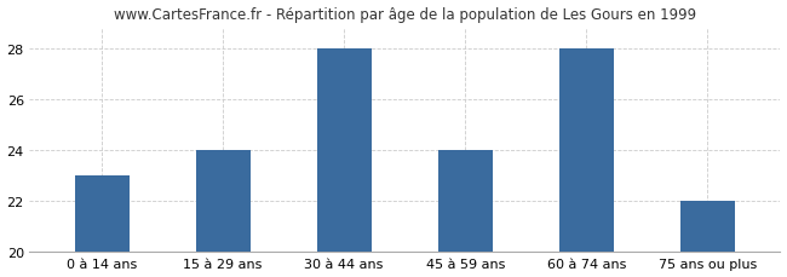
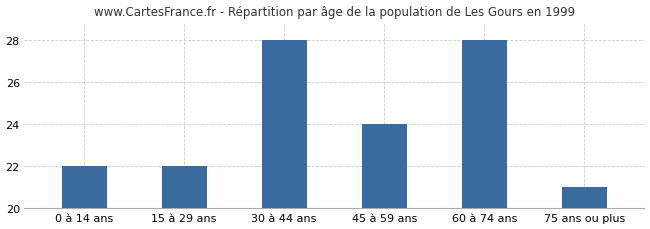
0 à 14 ans: 23 -> 22
15 à 29 ans: 24 -> 22
75 ans ou plus: 22 -> 21
